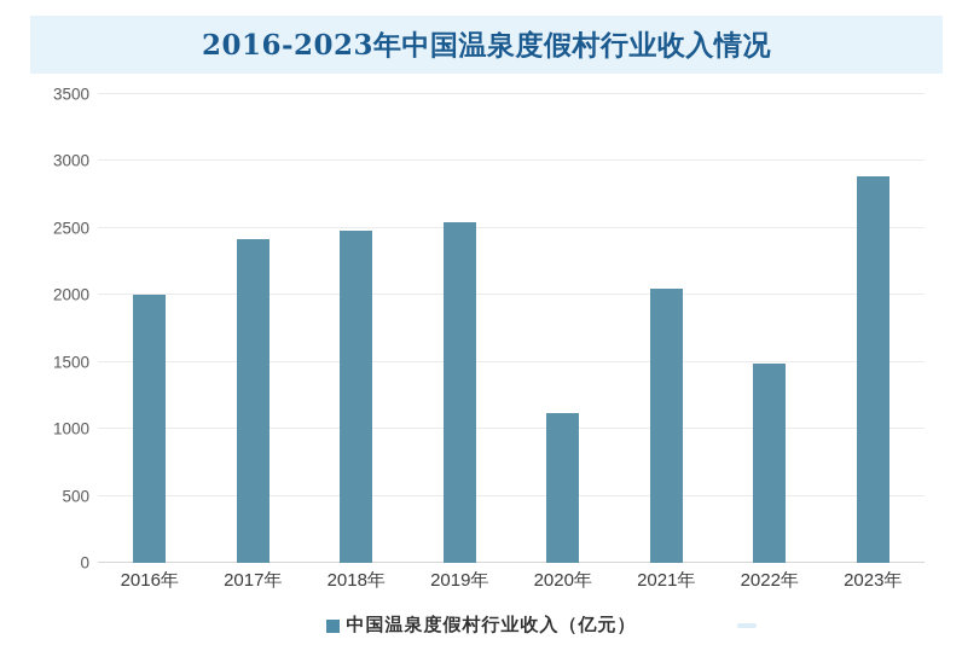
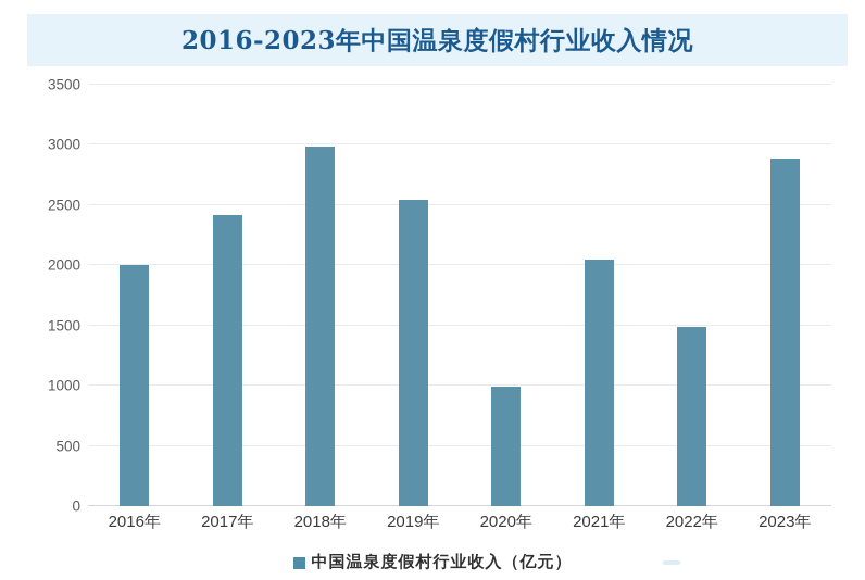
2018年: 2480 -> 2990
2020年: 1120 -> 990
